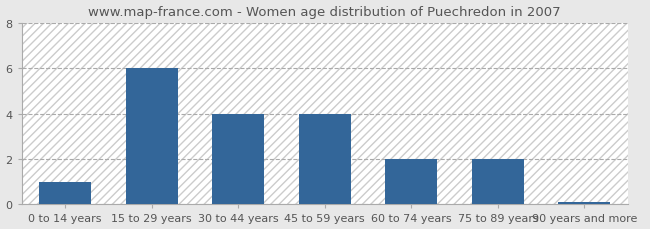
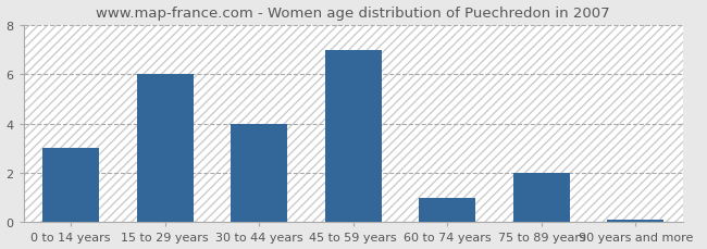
0 to 14 years: 1.0 -> 3.0
45 to 59 years: 4.0 -> 7.0
60 to 74 years: 2.0 -> 1.0
